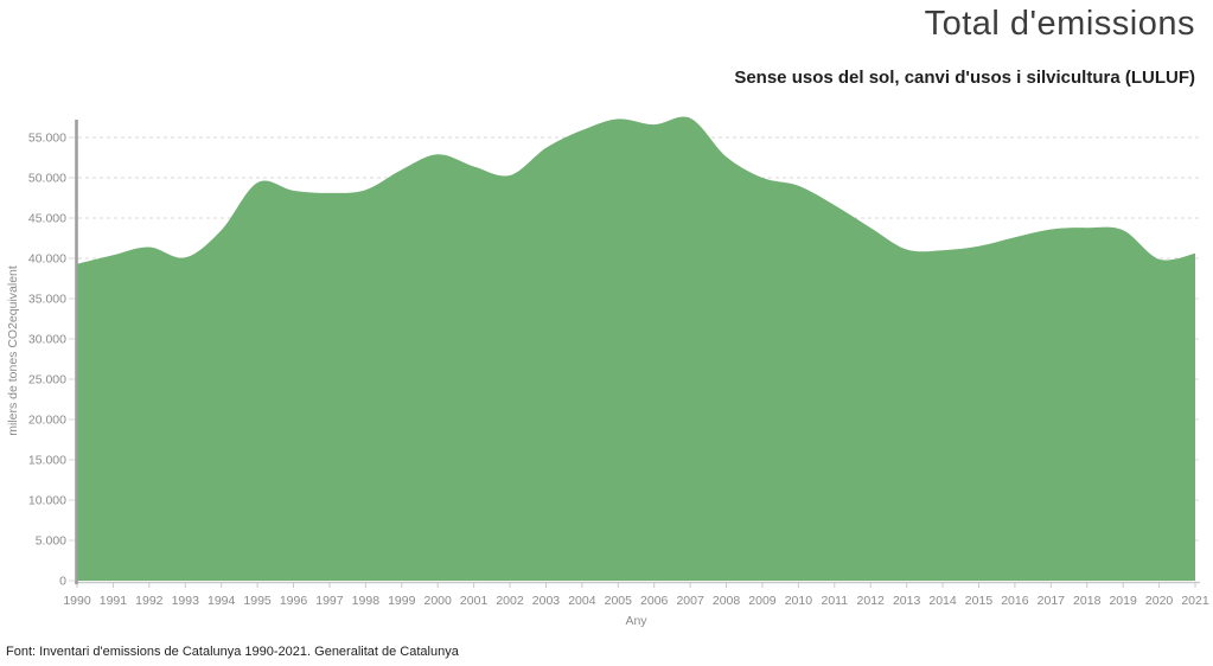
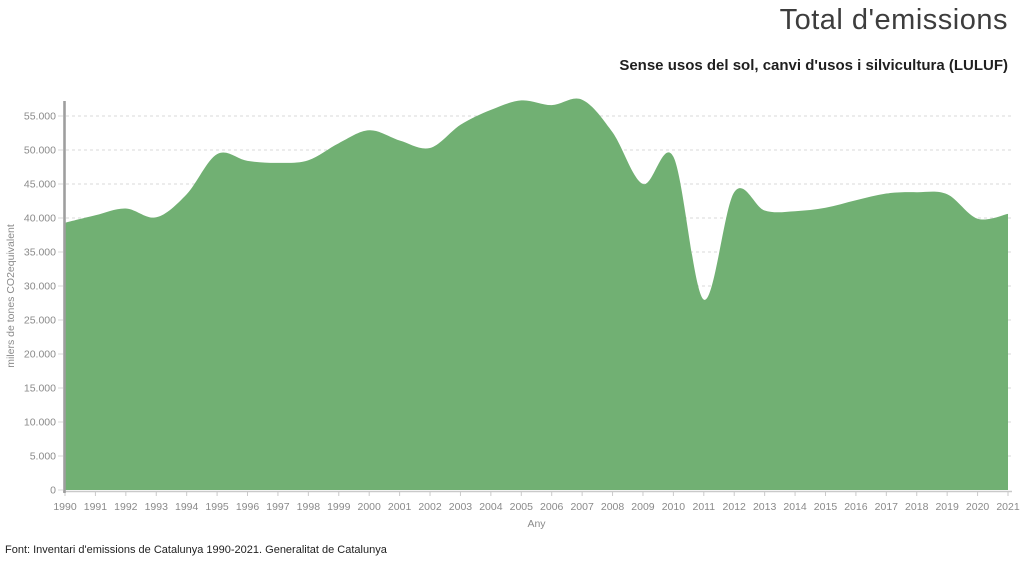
2009: 50000 -> 45000
2011: 47000 -> 28000
